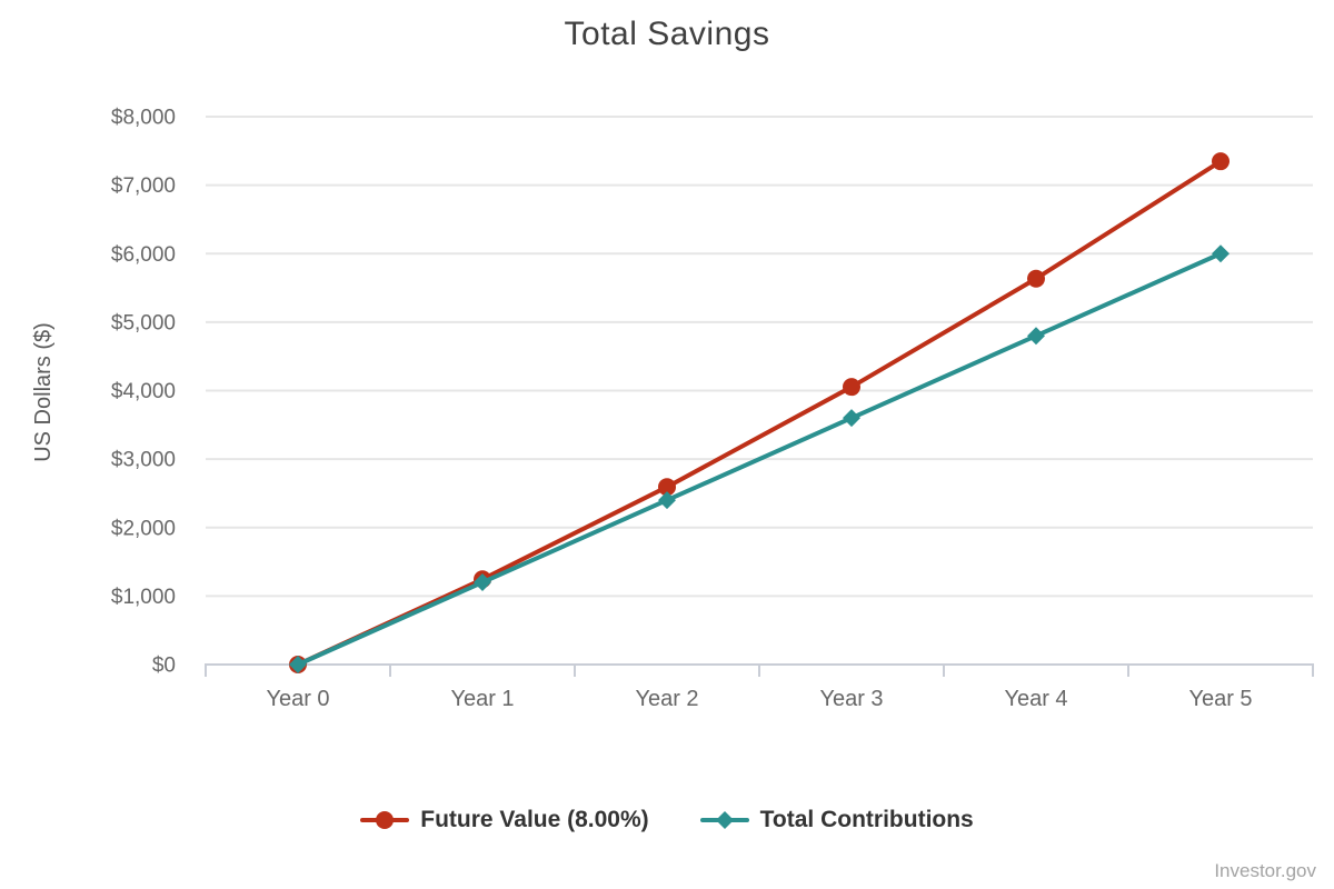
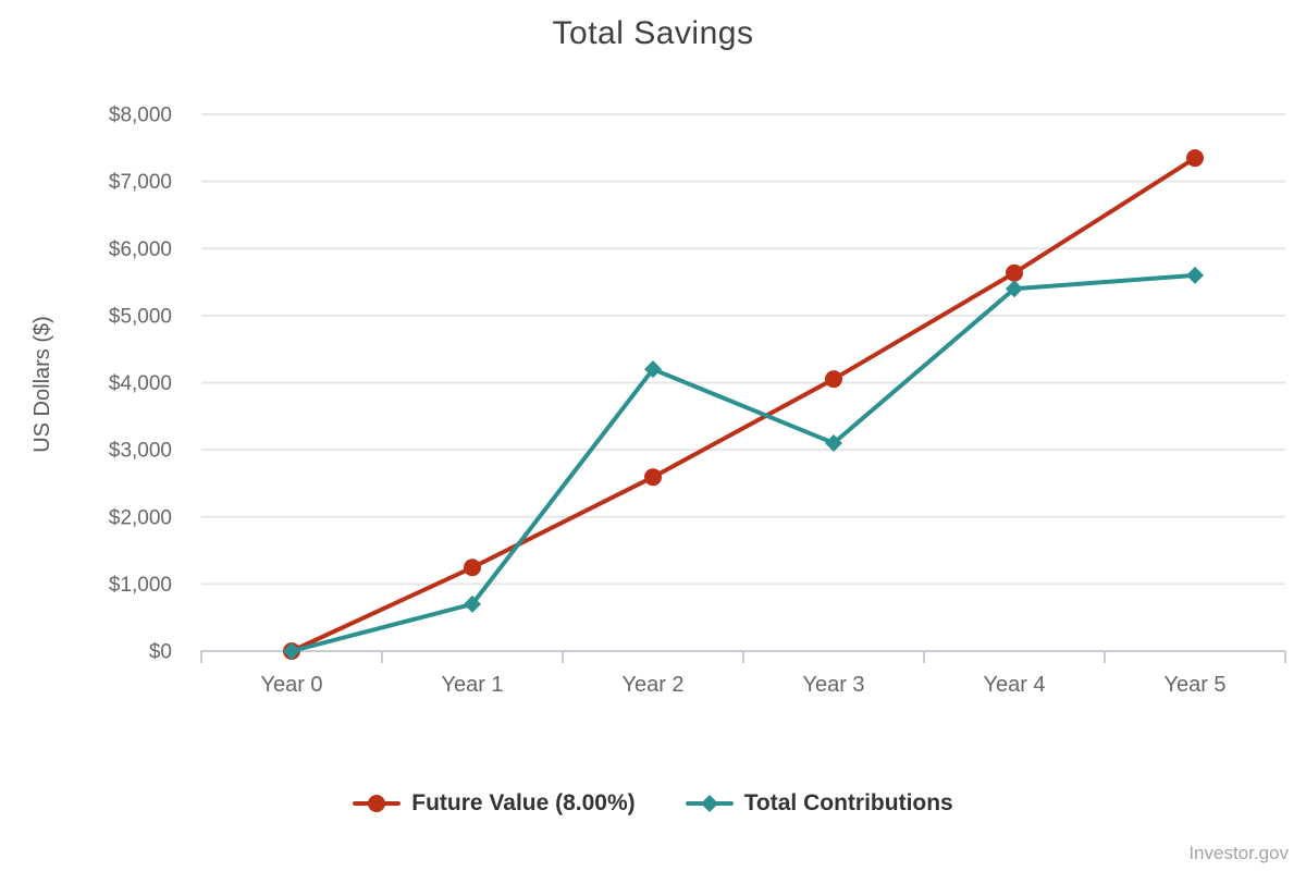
Total Contributions/Year 1: $1200 -> $700
Total Contributions/Year 2: $2400 -> $4200
Total Contributions/Year 3: $3600 -> $3100
Total Contributions/Year 4: $4800 -> $5400
Total Contributions/Year 5: $6000 -> $5600
